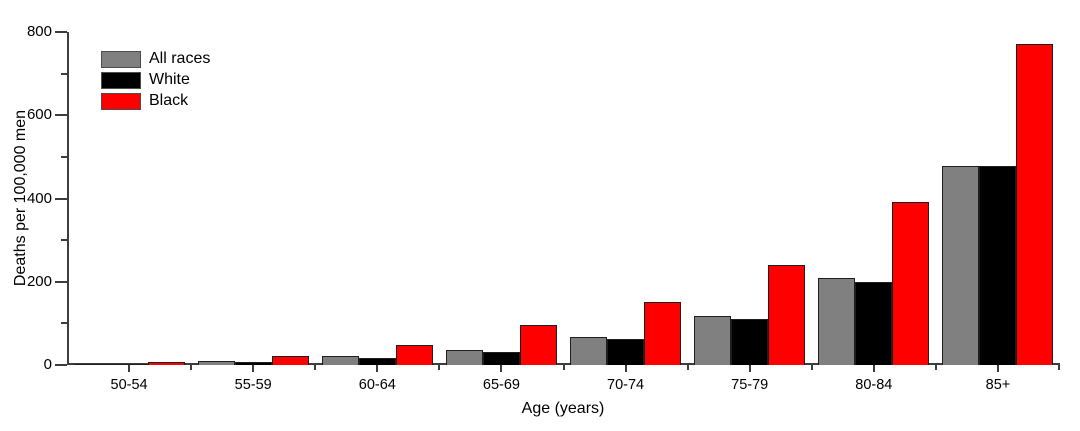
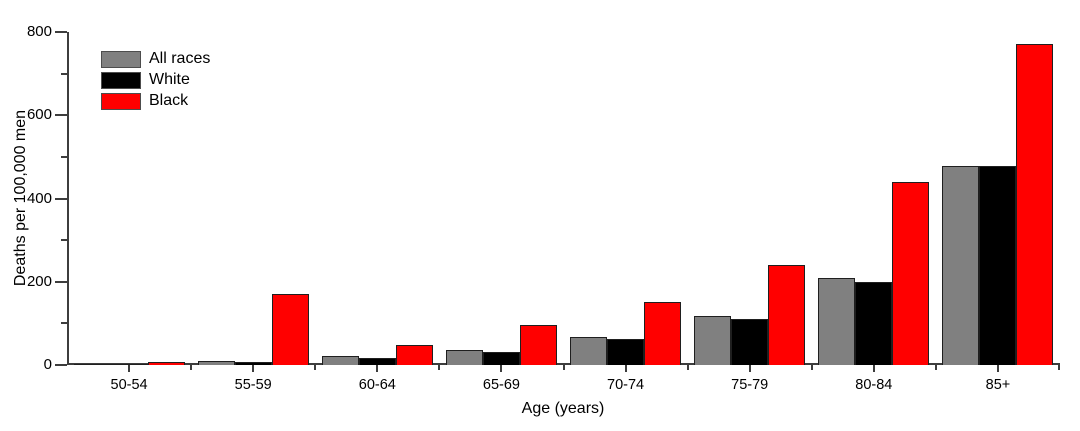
Black/55-59: 20 -> 170
Black/80-84: 390 -> 440
